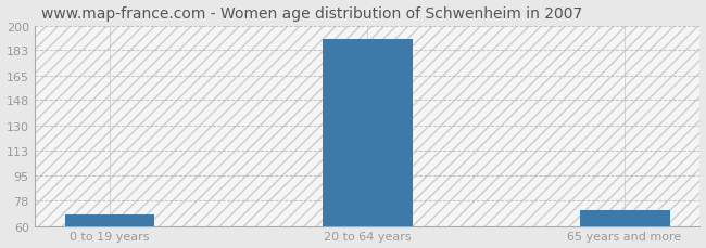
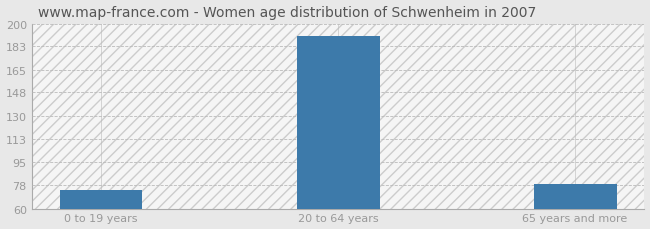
0 to 19 years: 68 -> 74
65 years and more: 71 -> 79
